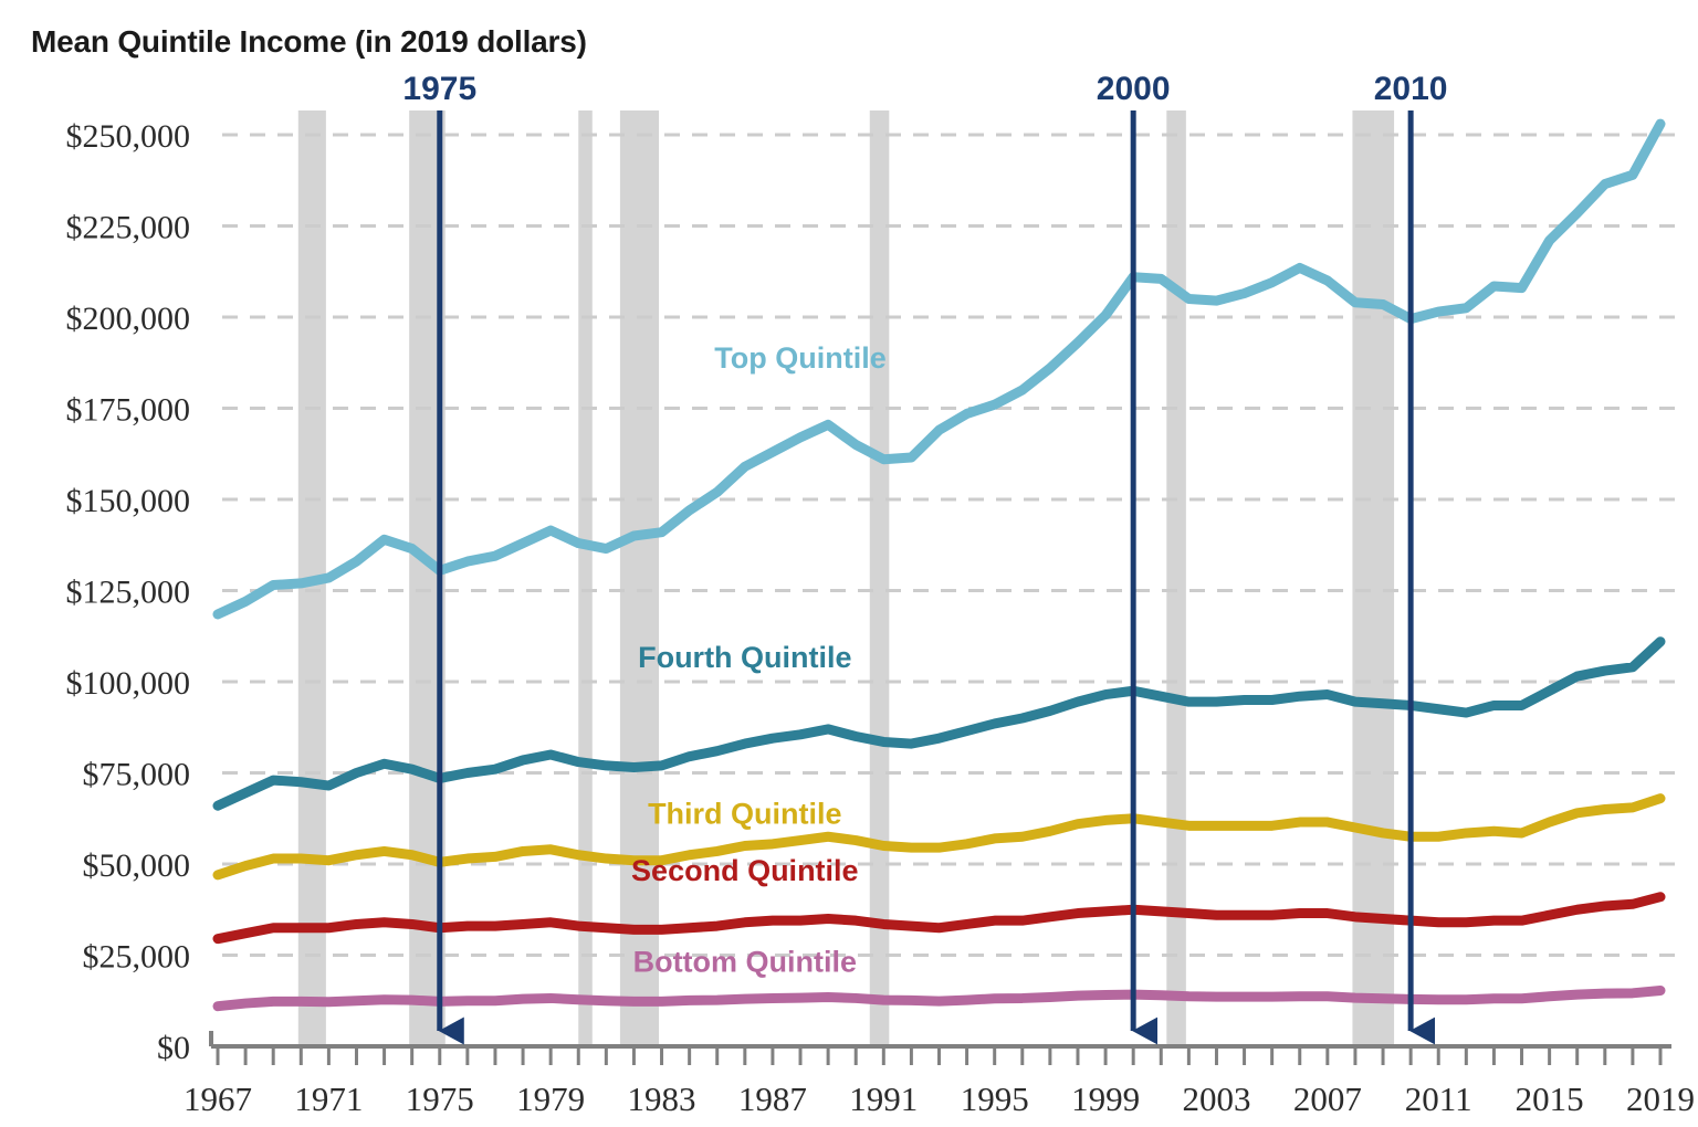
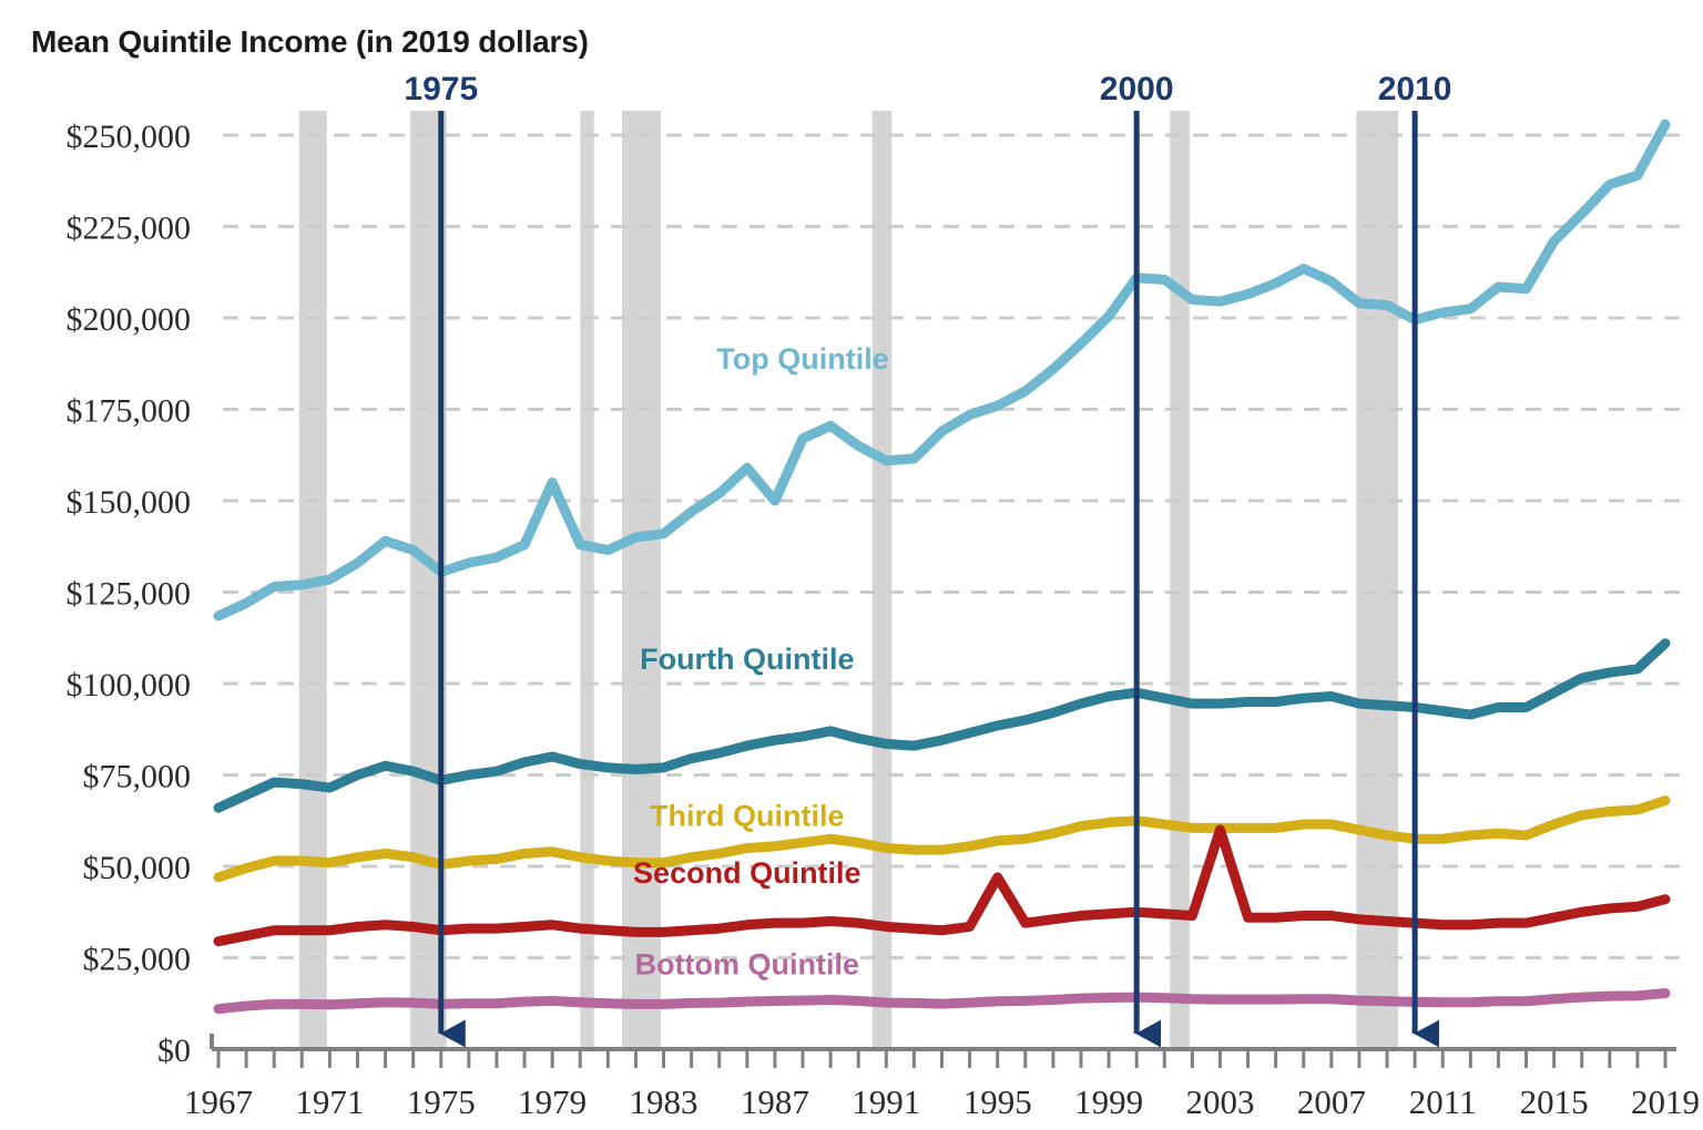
Top Quintile/1979: $142000 -> $155000
Top Quintile/1987: $163000 -> $150000
Second Quintile/1995: $34000 -> $47000
Second Quintile/2003: $36000 -> $60000
